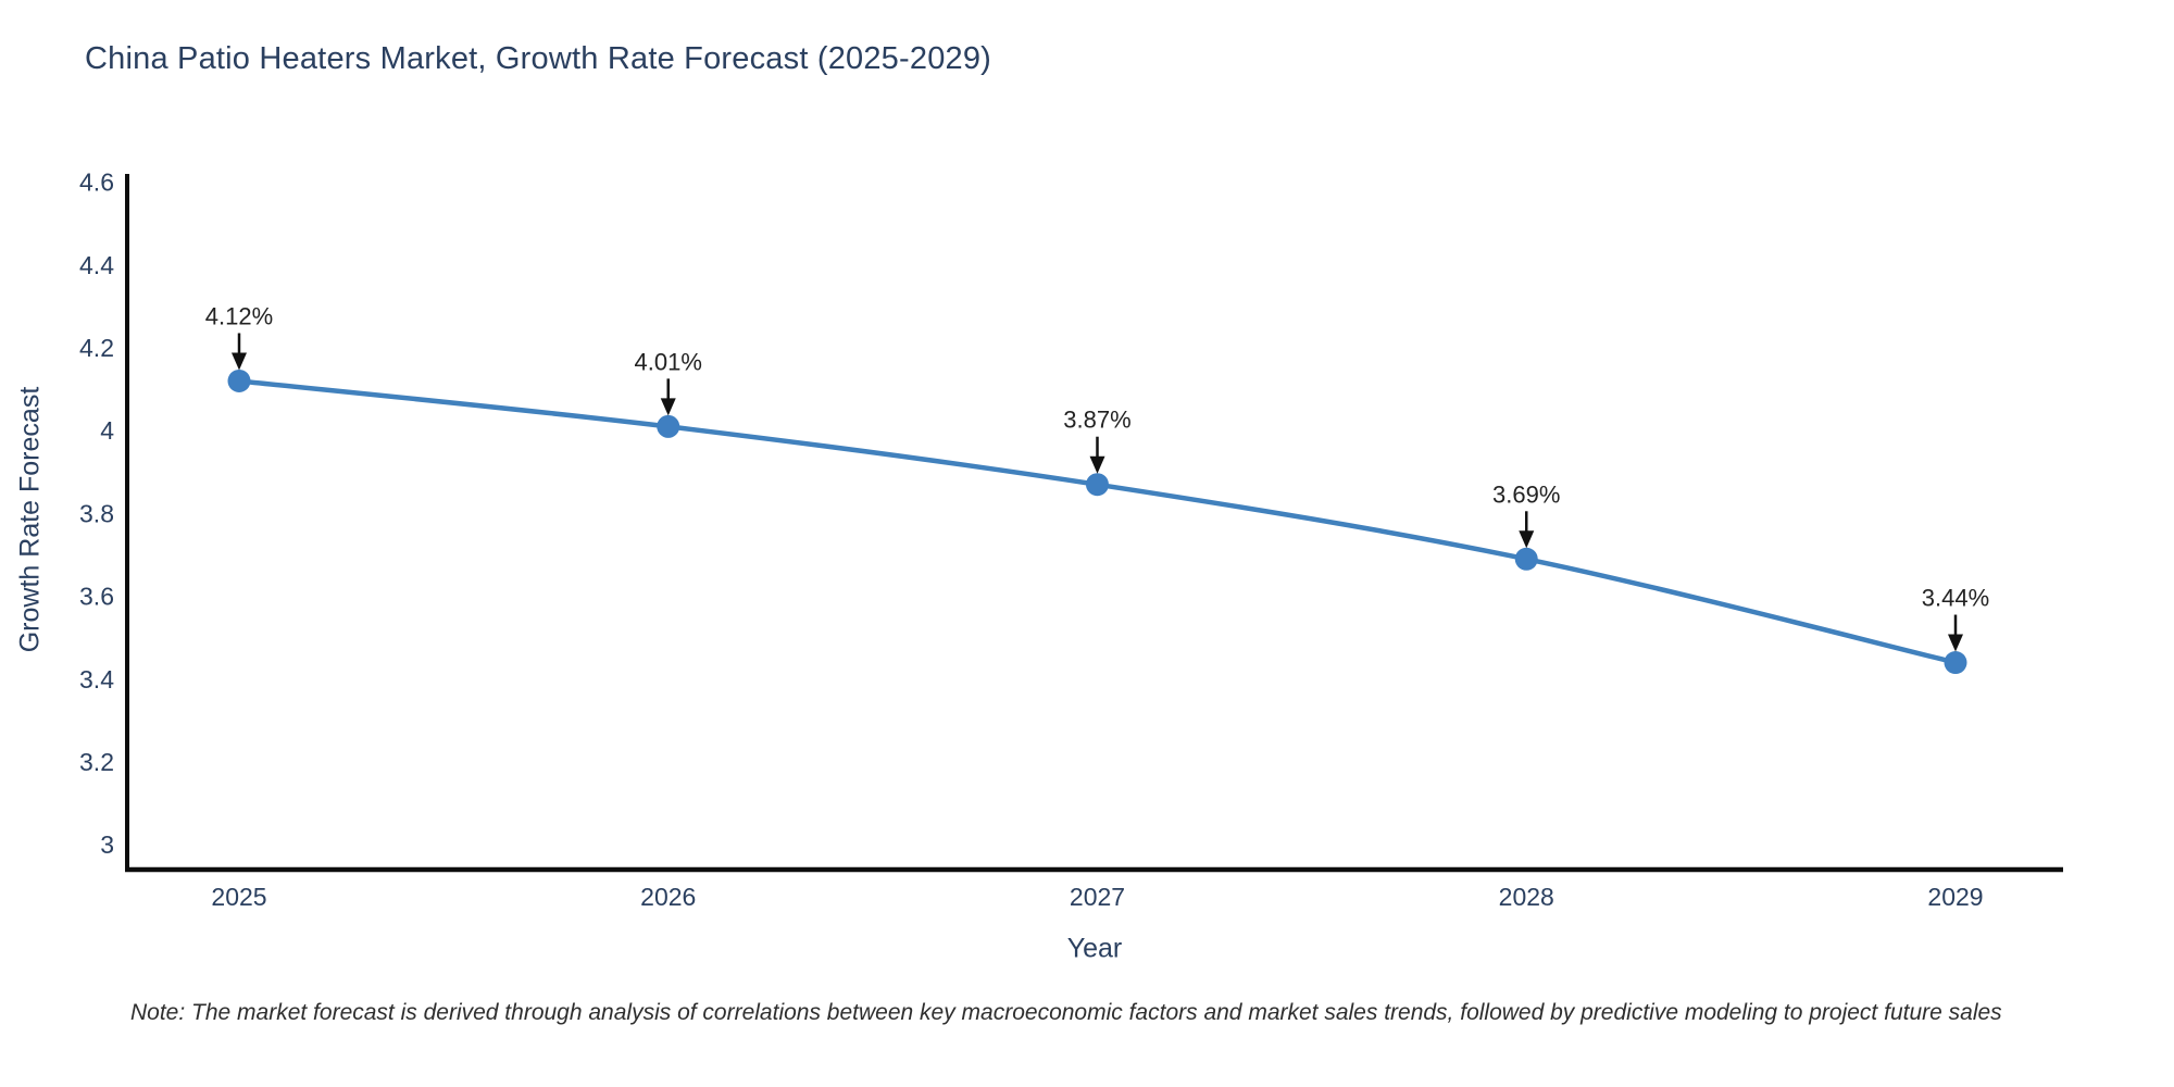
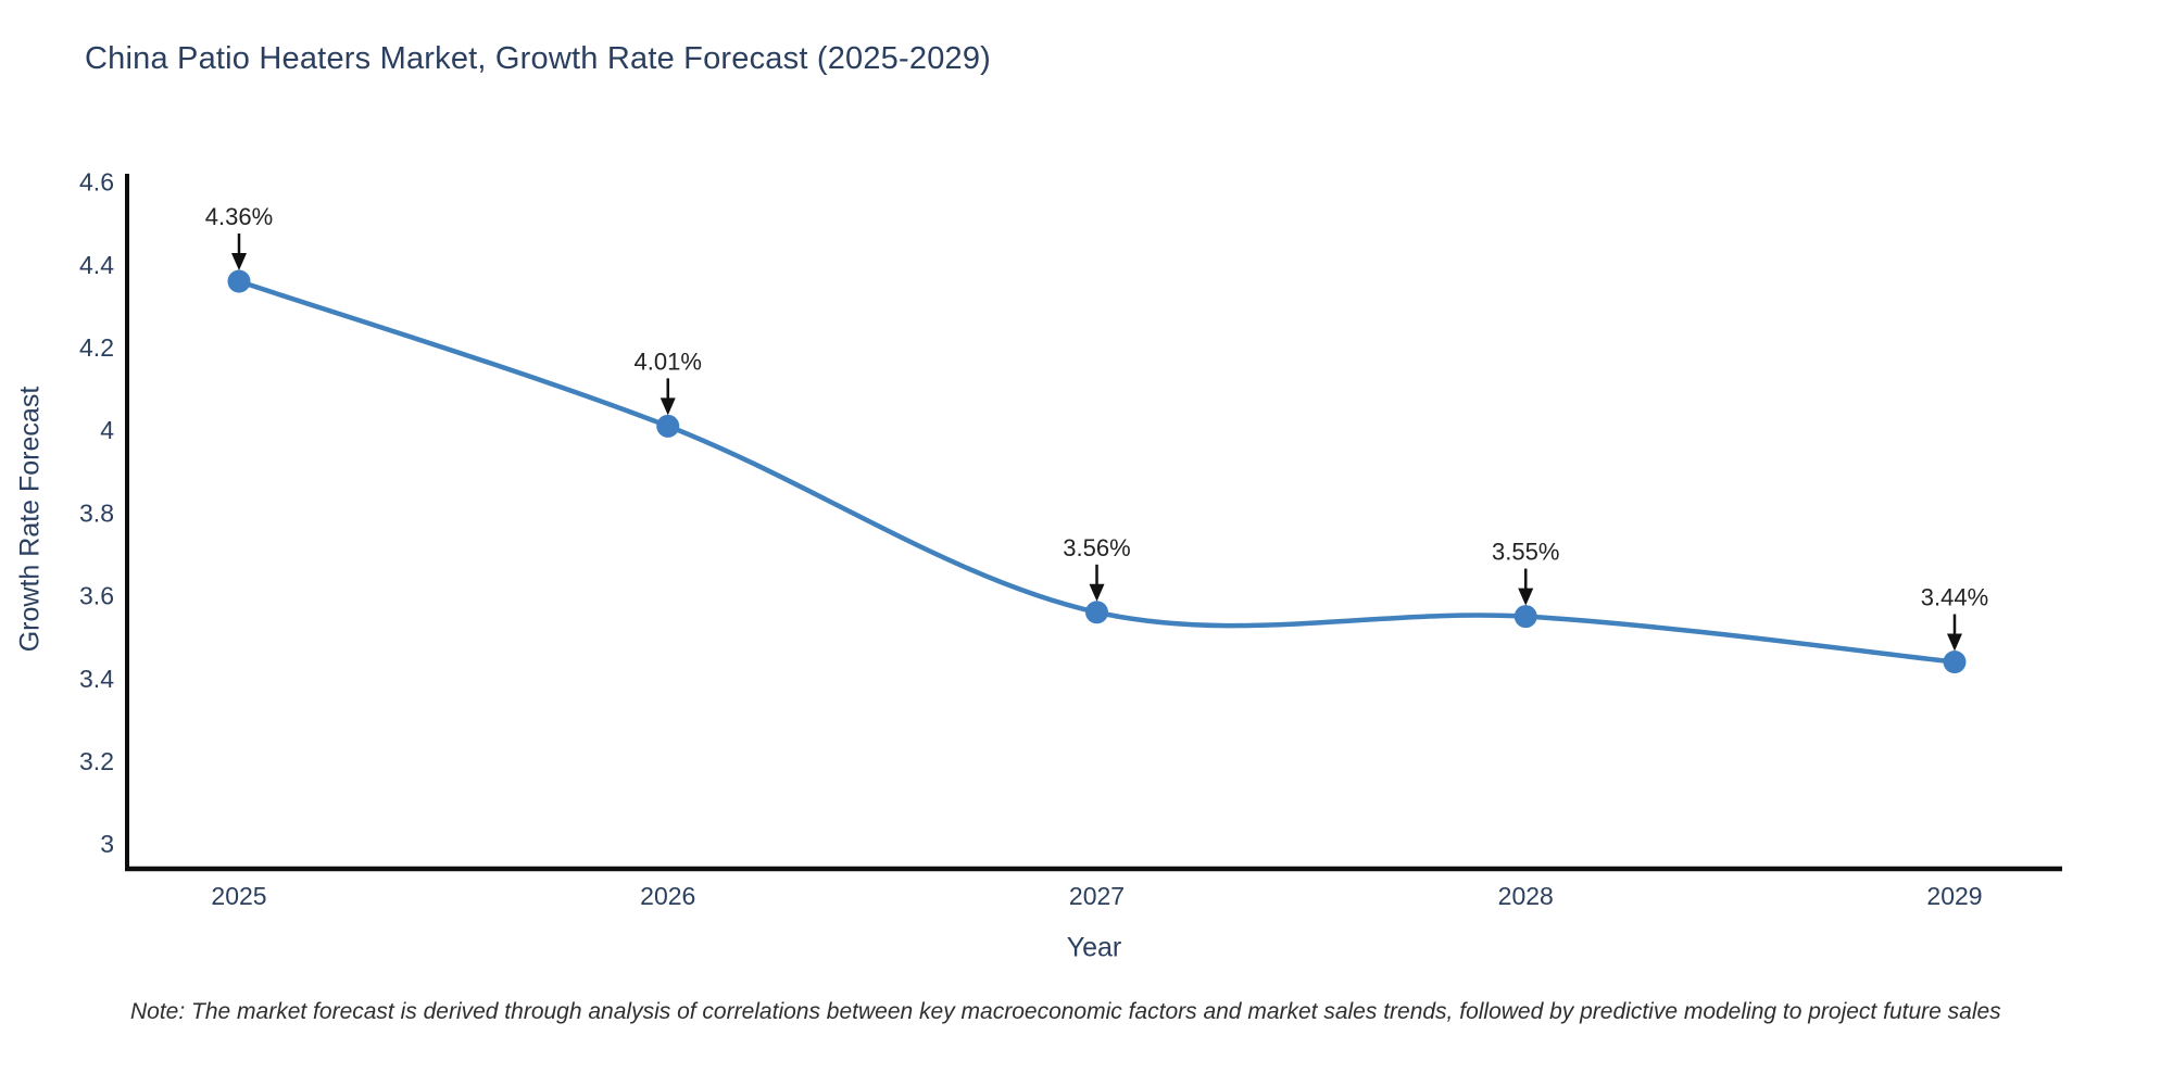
2025: 4.12% -> 4.36%
2027: 3.87% -> 3.56%
2028: 3.69% -> 3.55%
